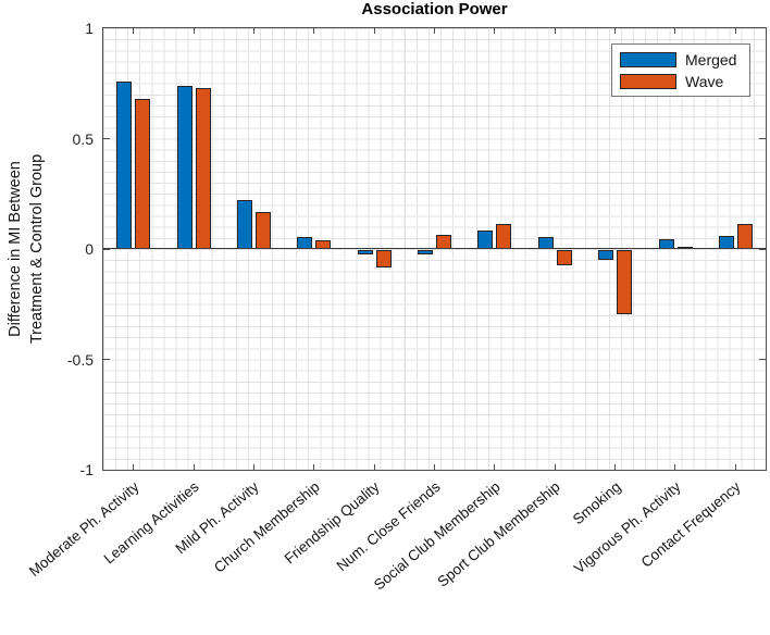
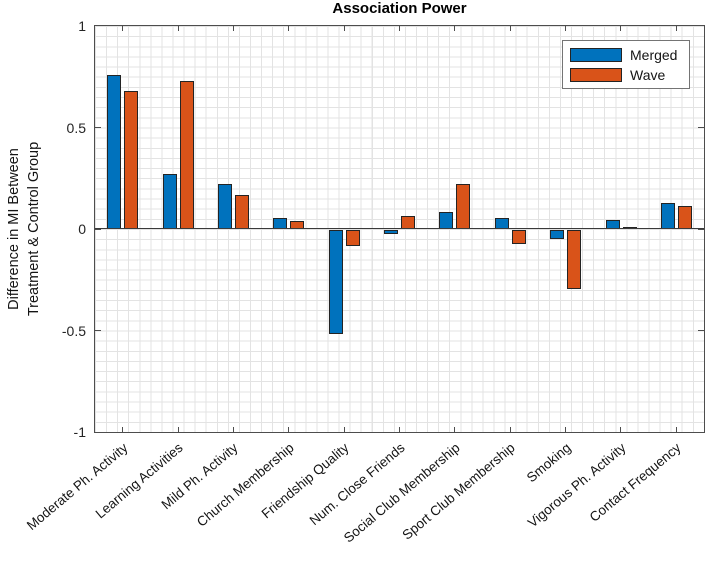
Merged/Learning Activities: 0.74 -> 0.27
Merged/Friendship Quality: -0.02 -> -0.51
Wave/Social Club Membership: 0.12 -> 0.22
Merged/Contact Frequency: 0.06 -> 0.13
